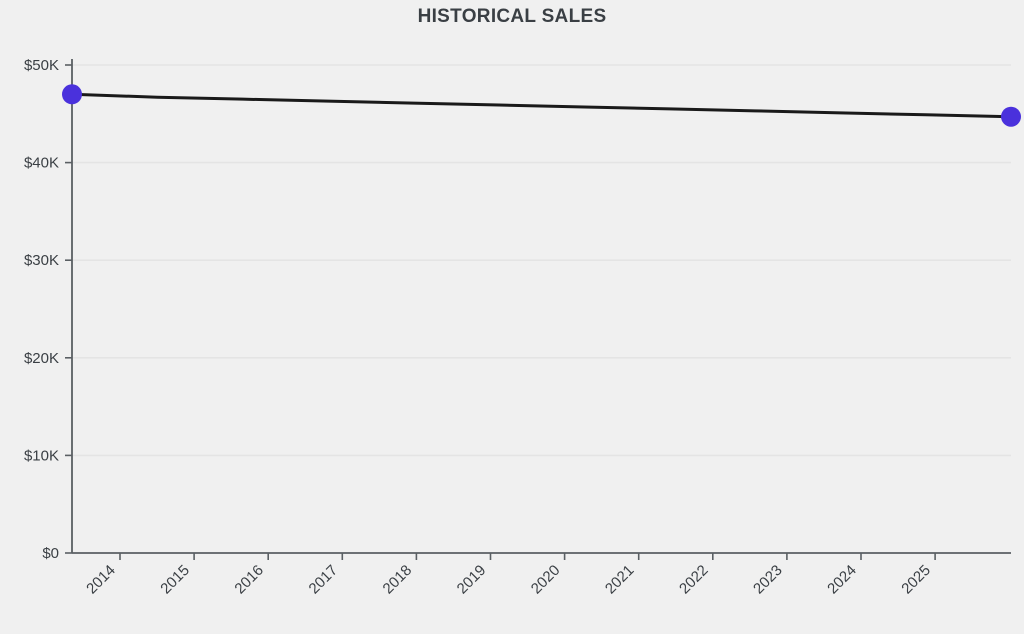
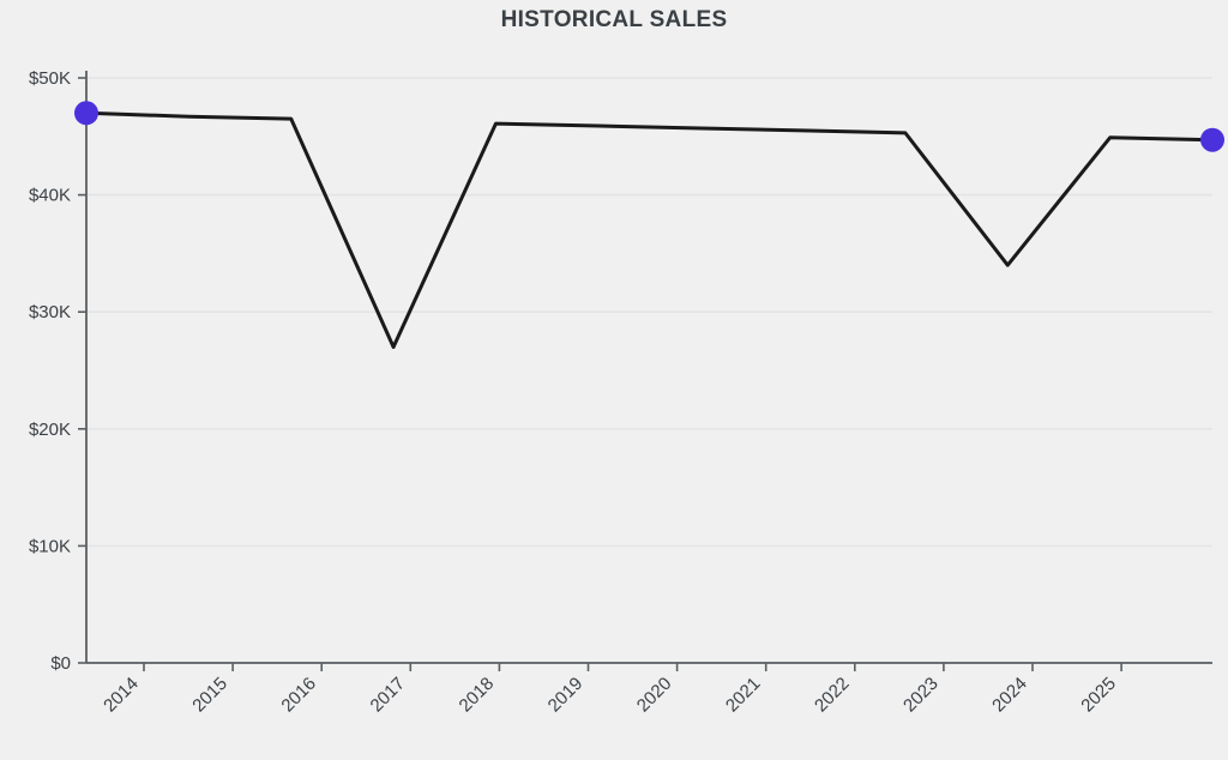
2017: $46K -> $27K
2023: $45K -> $34K
